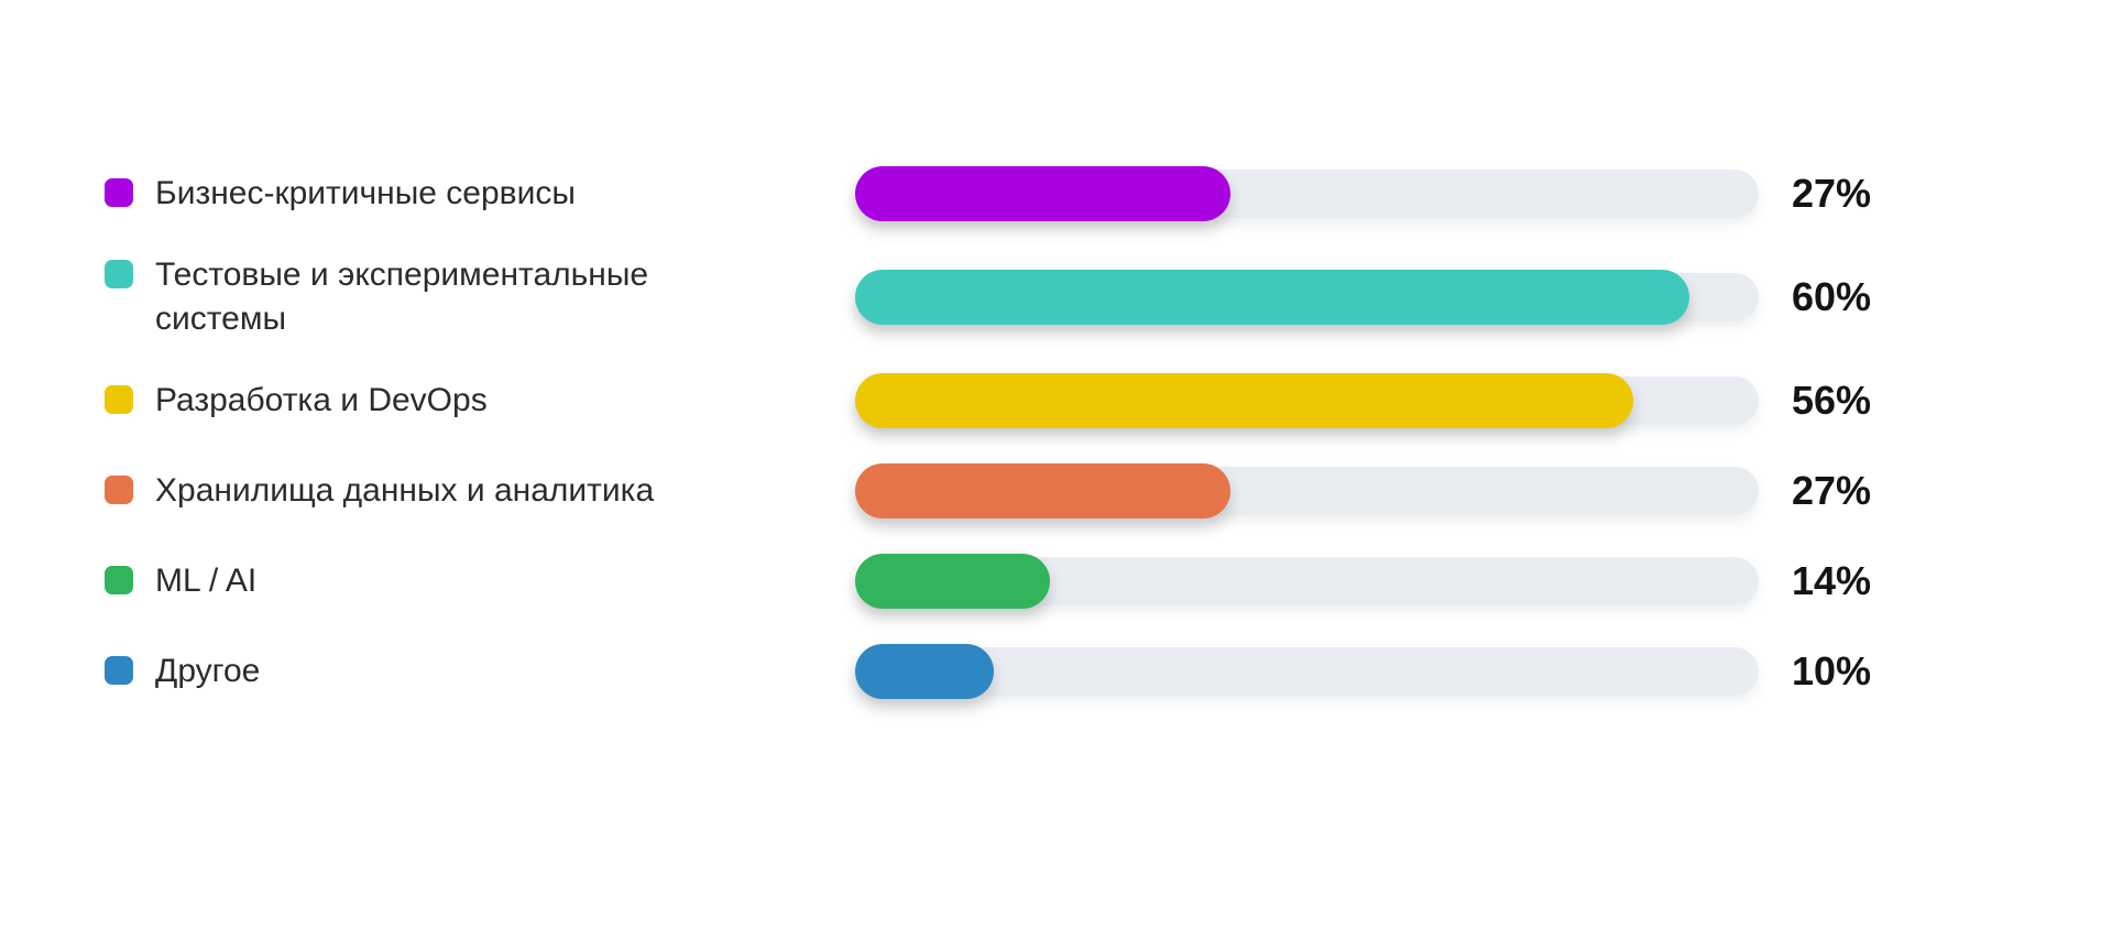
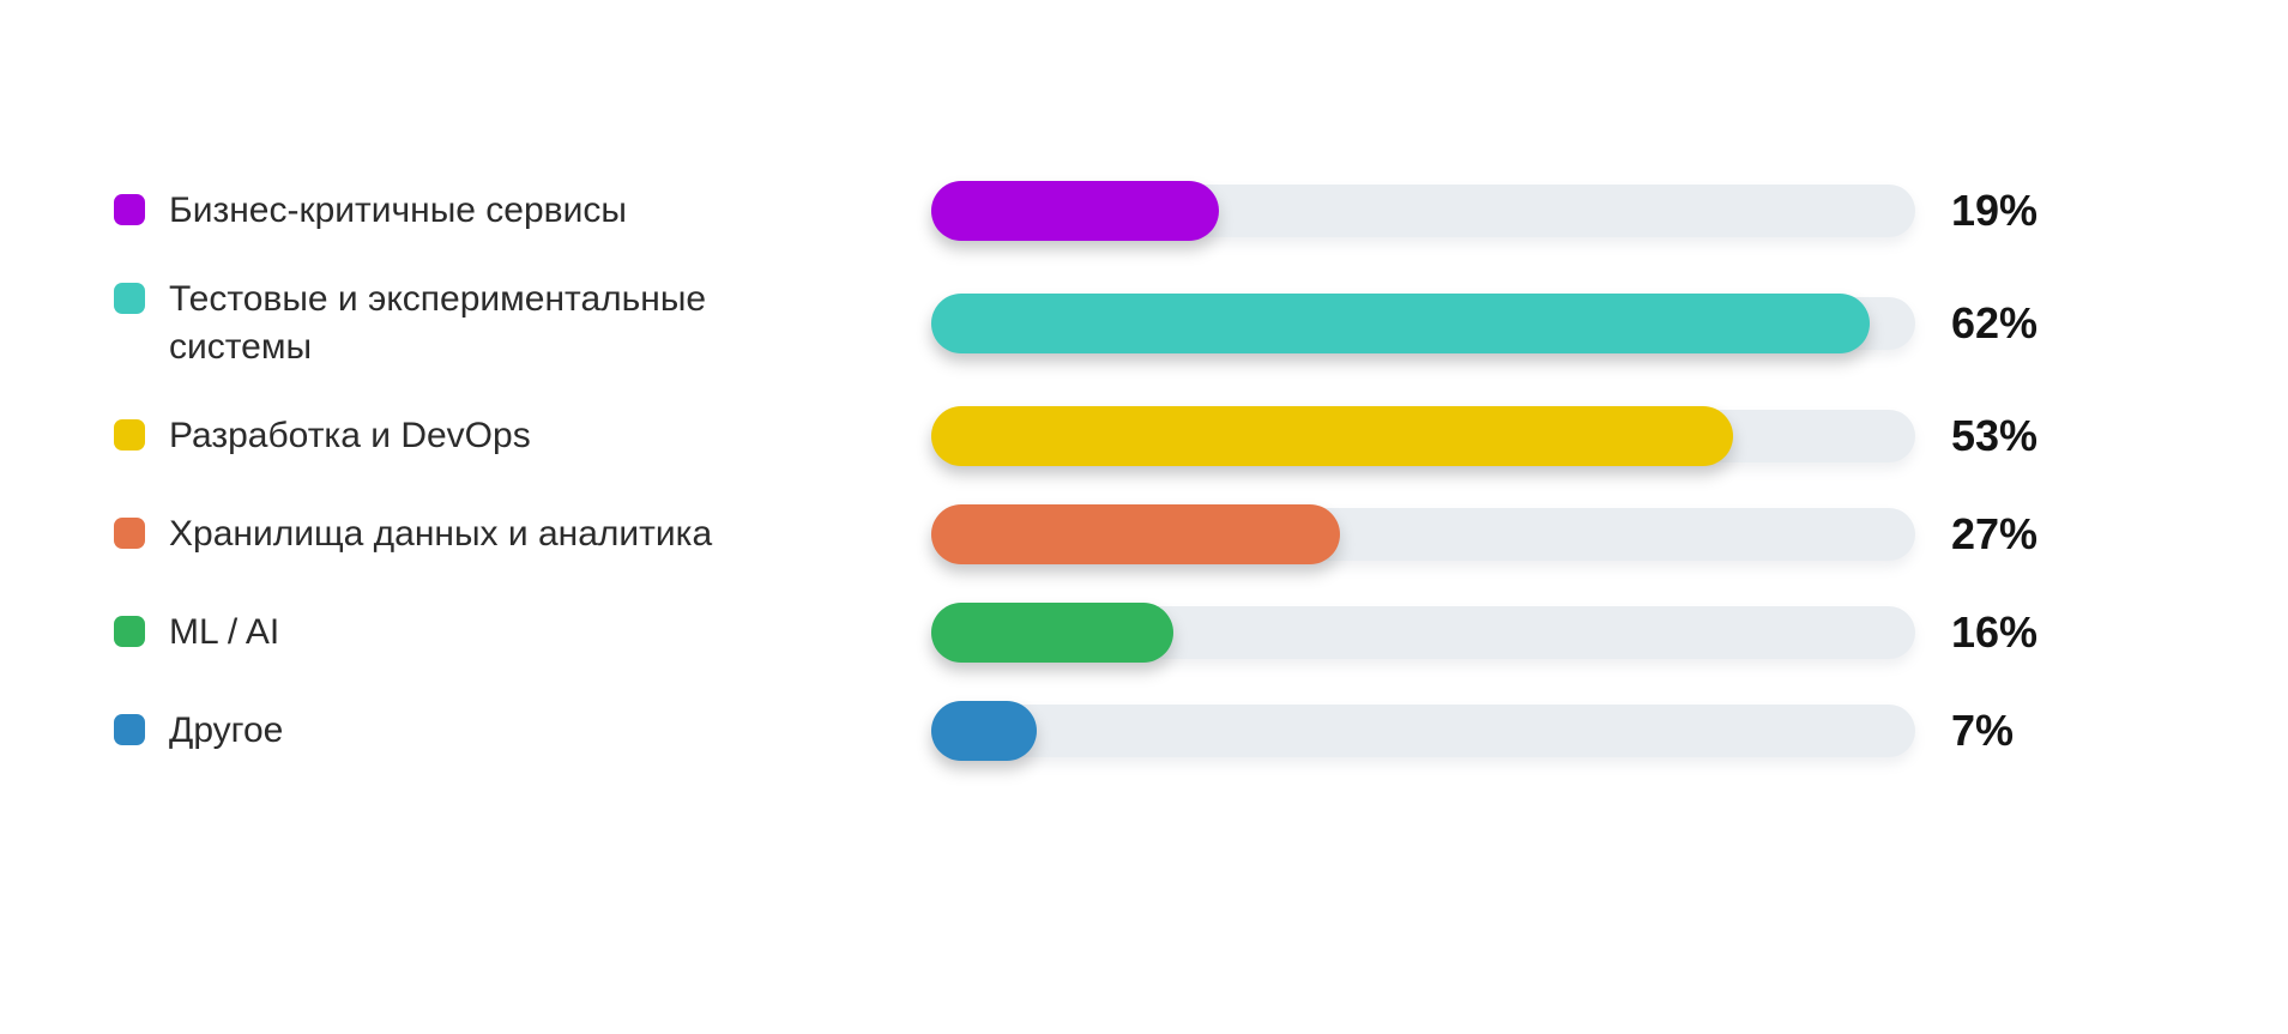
Бизнес-критичные сервисы: 27% -> 19%
Тестовые и экспериментальные системы: 60% -> 62%
Разработка и DevOps: 56% -> 53%
ML / AI: 14% -> 16%
Другое: 10% -> 7%
